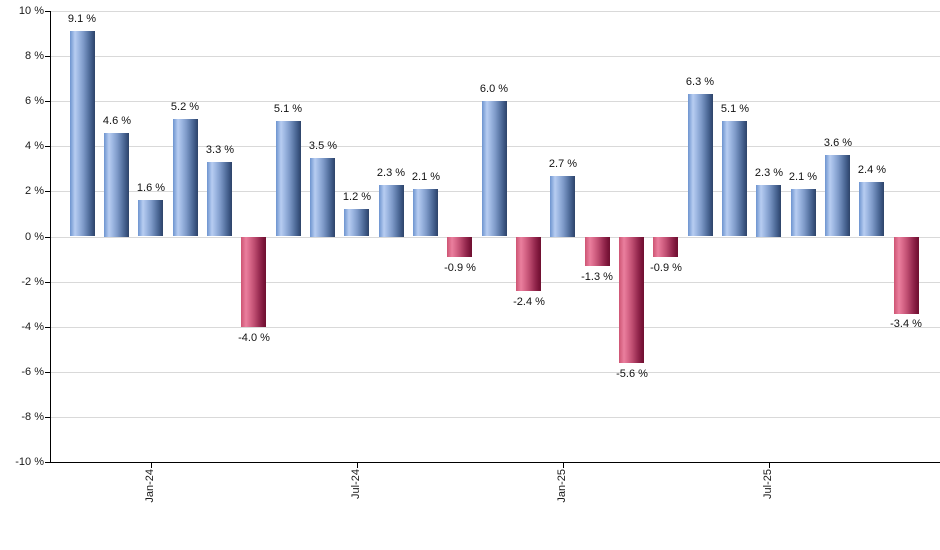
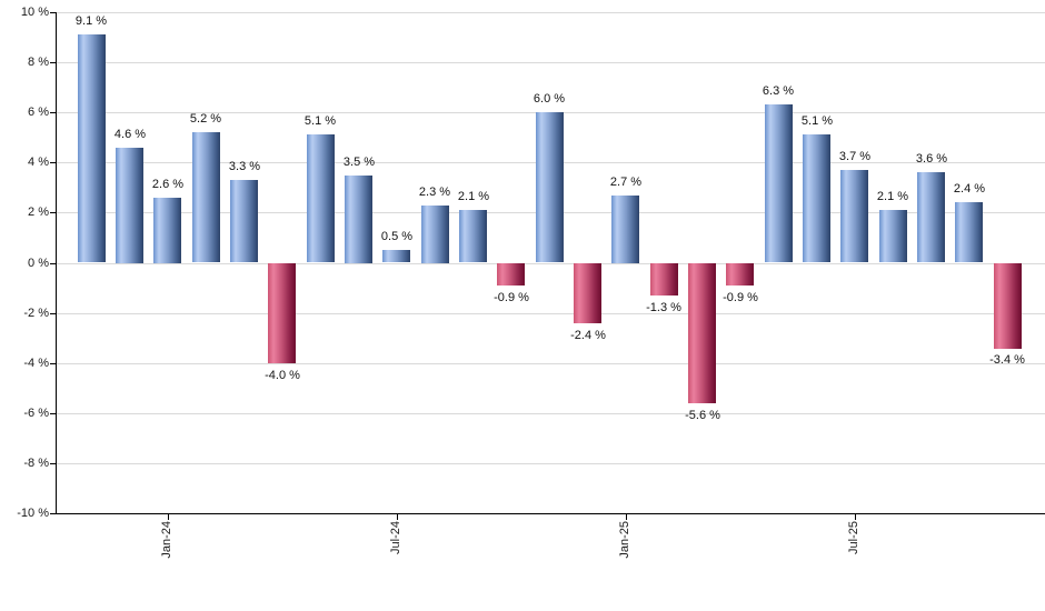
Jan-24: 1.6 -> 2.6
Jul-24: 1.2 -> 0.5
Jul-25: 2.3 -> 3.7
